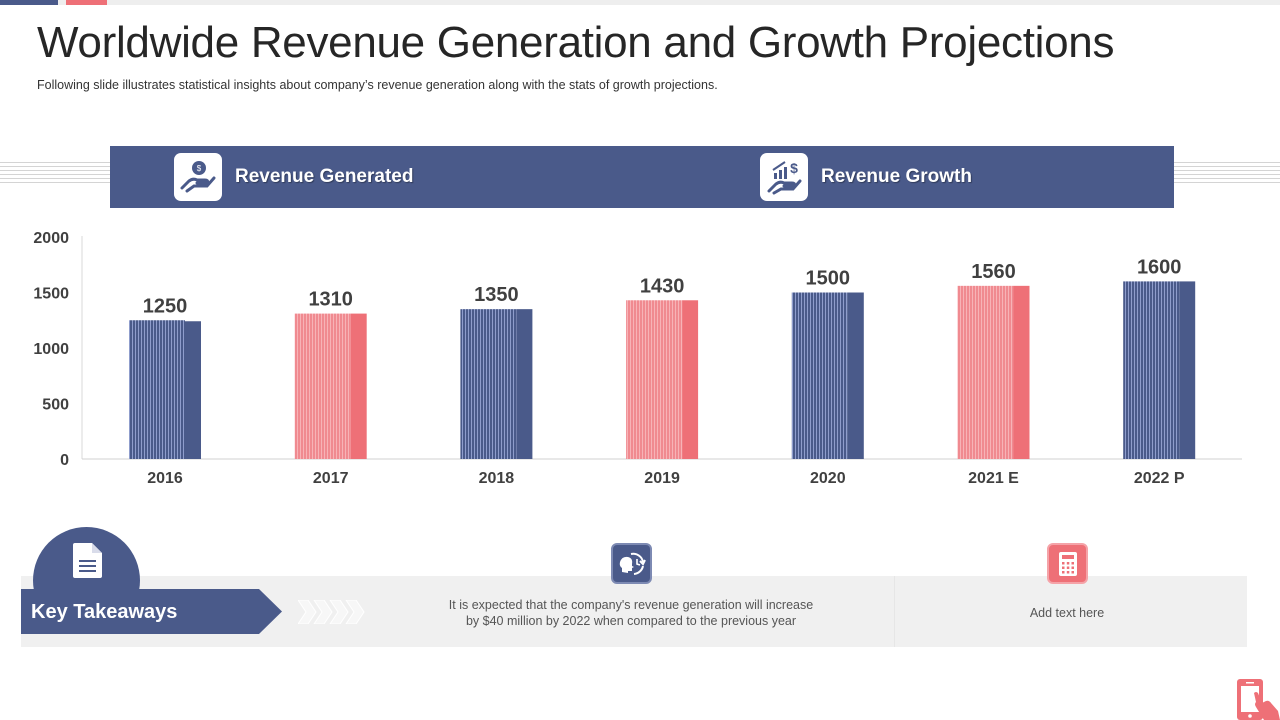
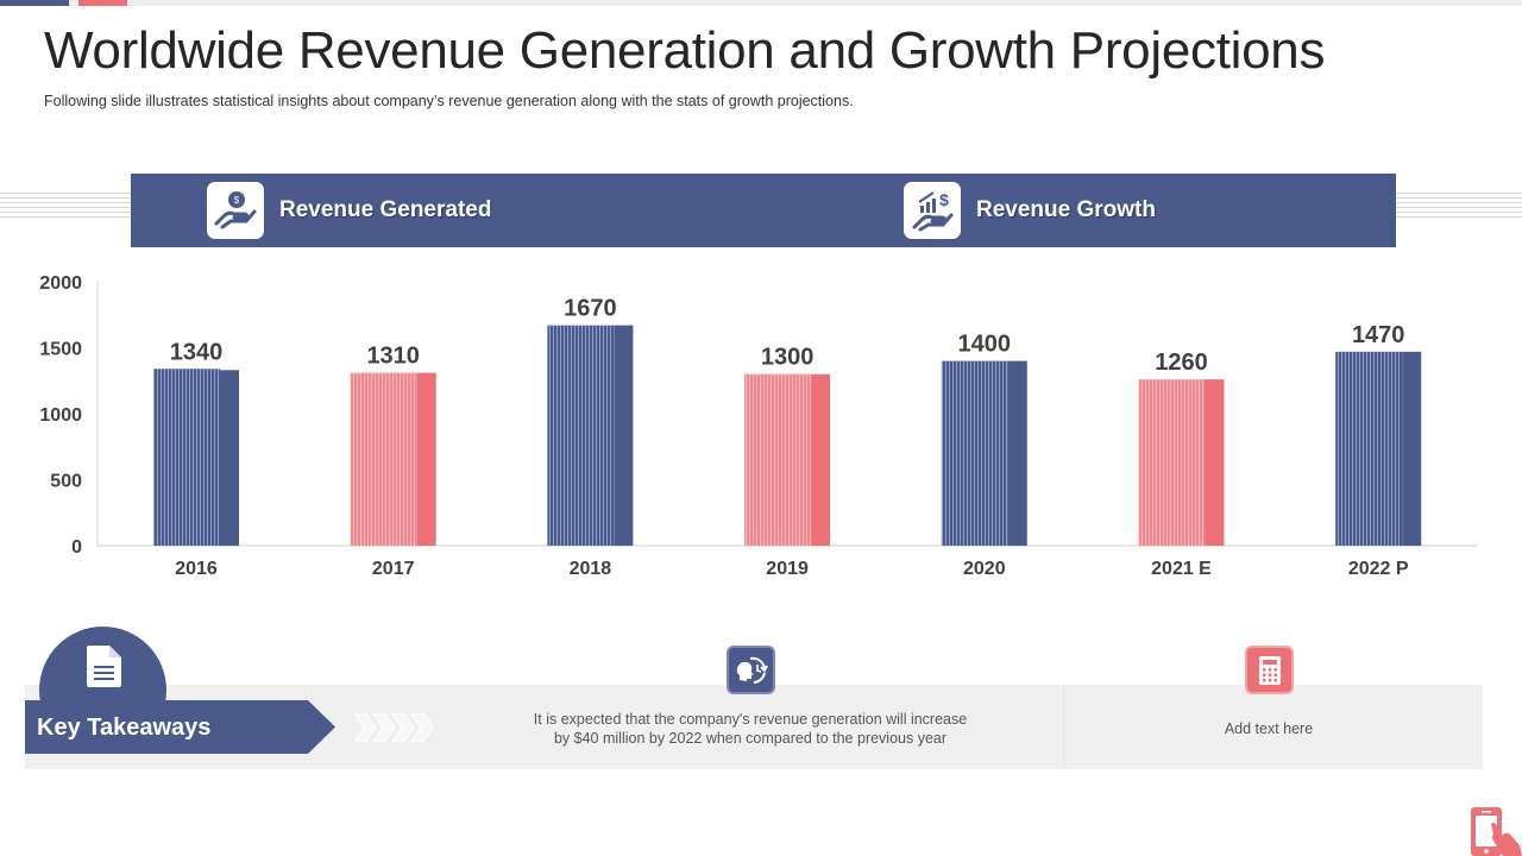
2016: 1250 -> 1340
2018: 1350 -> 1670
2019: 1430 -> 1300
2020: 1500 -> 1400
2021 E: 1560 -> 1260
2022 P: 1600 -> 1470
